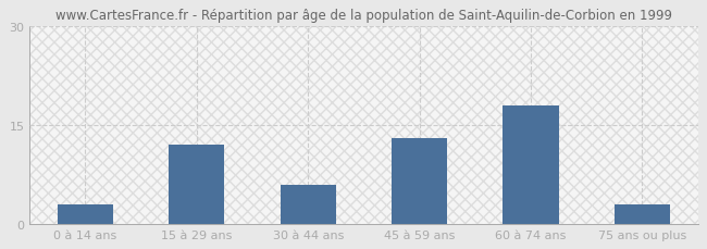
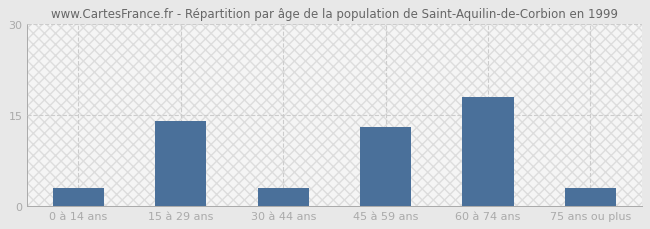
15 à 29 ans: 12 -> 14
30 à 44 ans: 6 -> 3
